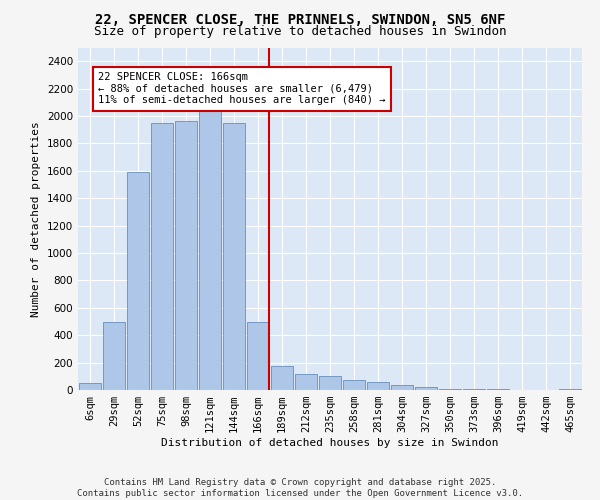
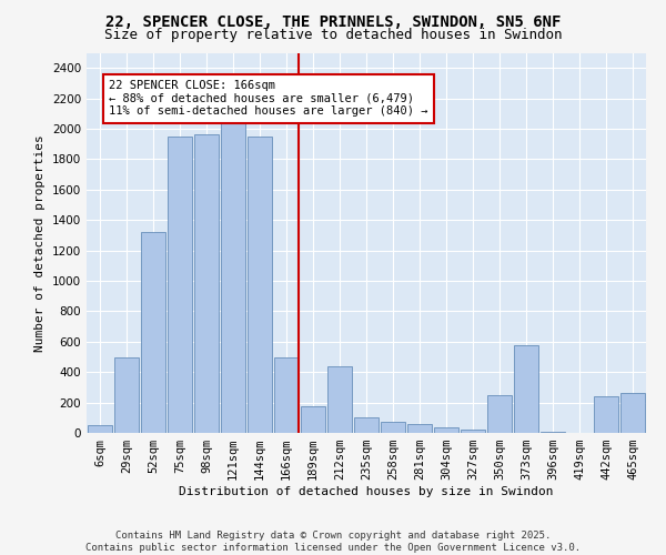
52sqm: 1590 -> 1320
212sqm: 120 -> 440
350sqm: 10 -> 250
373sqm: 0 -> 580
442sqm: 0 -> 240
465sqm: 0 -> 260
